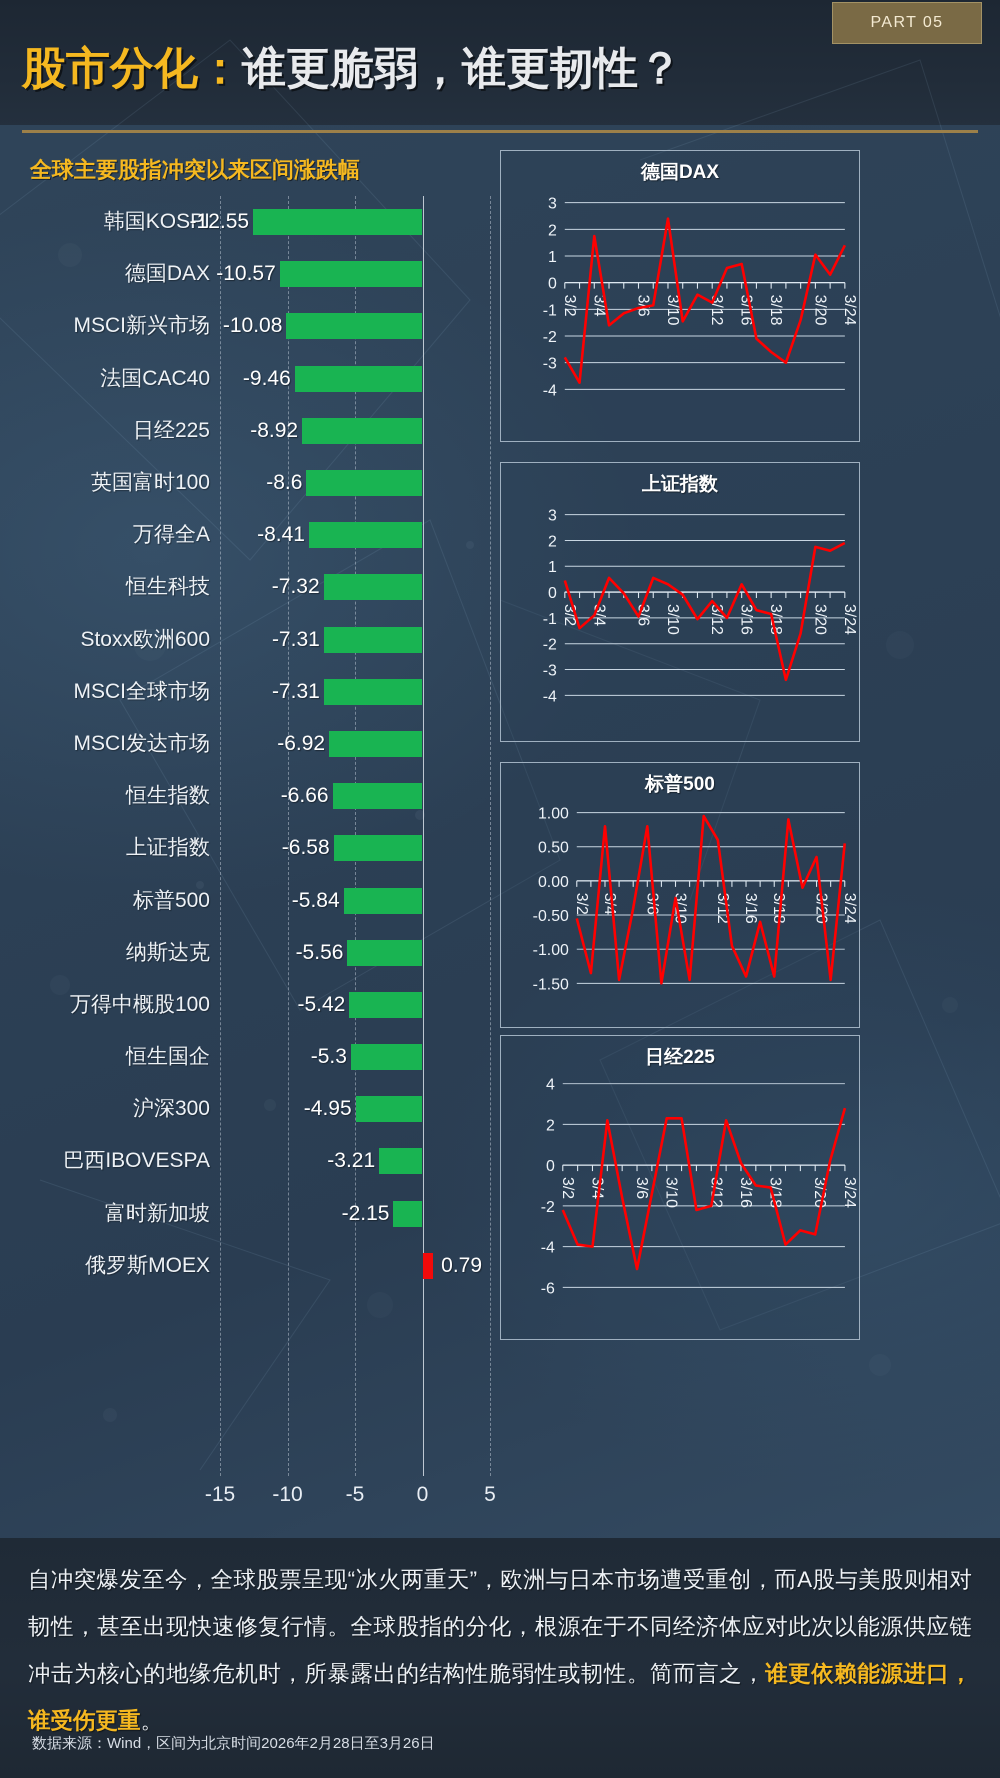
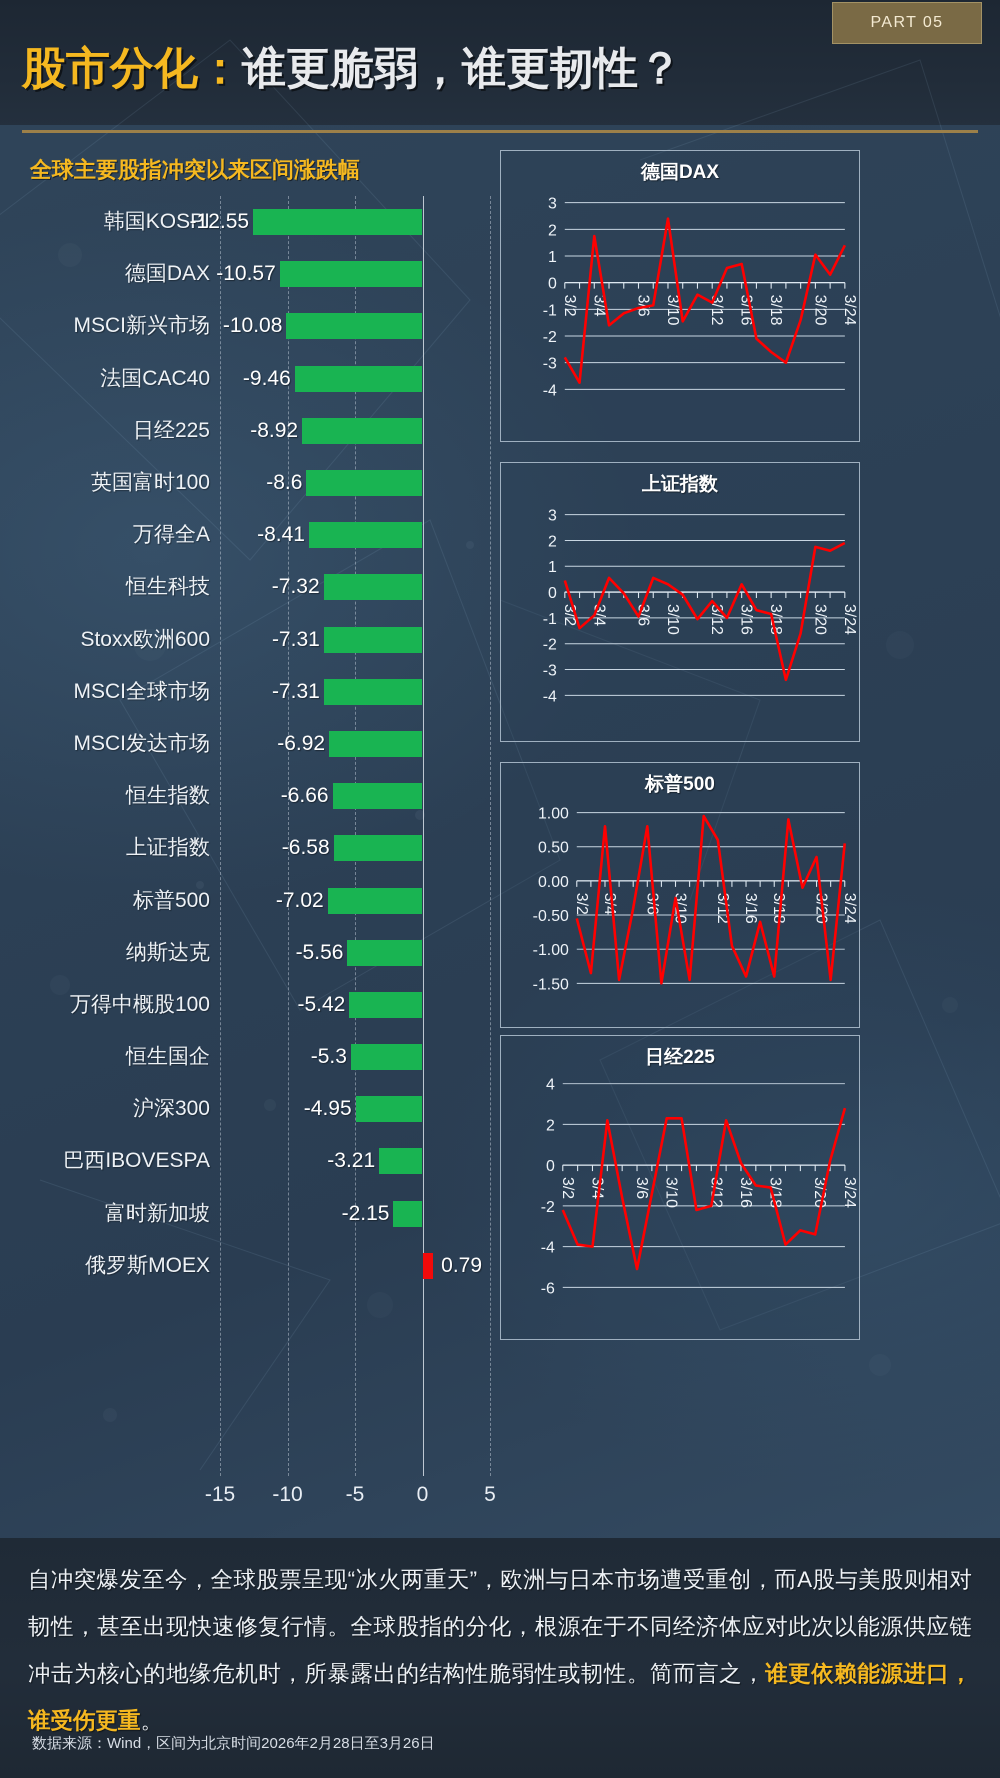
全球主要股指冲突以来区间涨跌幅/标普500: -5.84 -> -7.02
